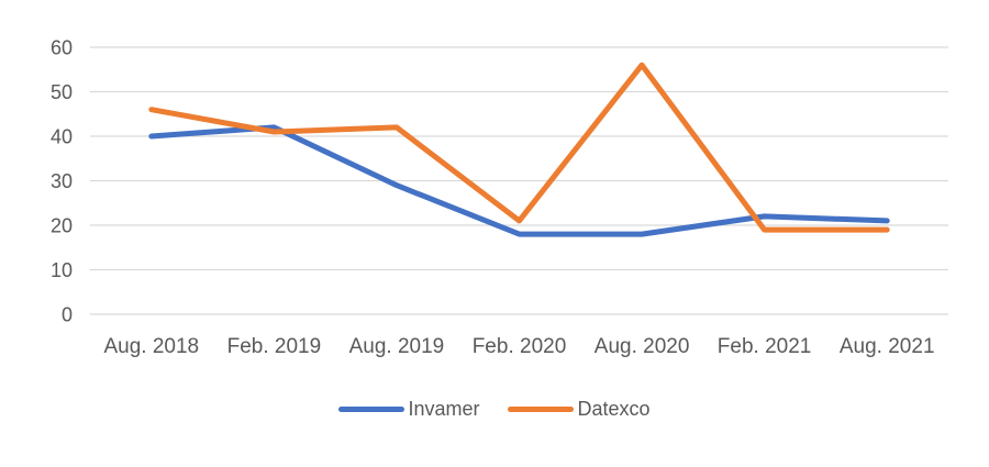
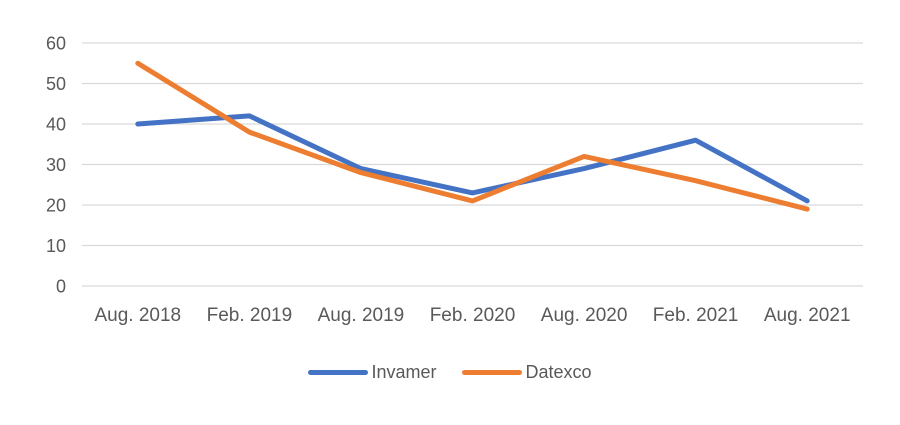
Datexco/Aug. 2018: 46 -> 55
Datexco/Feb. 2019: 41 -> 38
Datexco/Aug. 2019: 42 -> 28
Invamer/Feb. 2020: 18 -> 23
Invamer/Aug. 2020: 18 -> 29
Datexco/Aug. 2020: 56 -> 32
Invamer/Feb. 2021: 22 -> 36
Datexco/Feb. 2021: 19 -> 26
